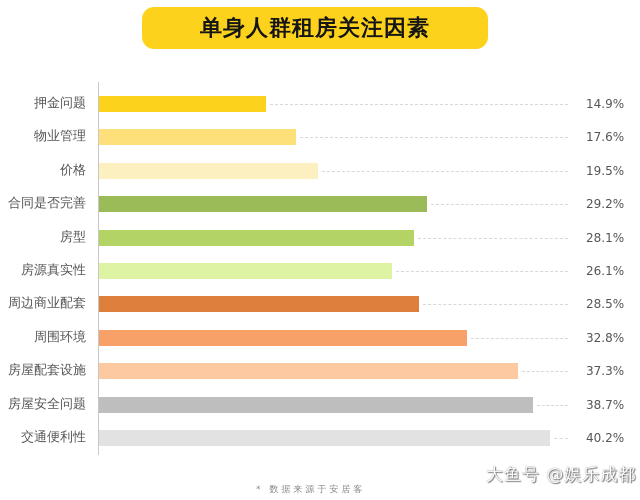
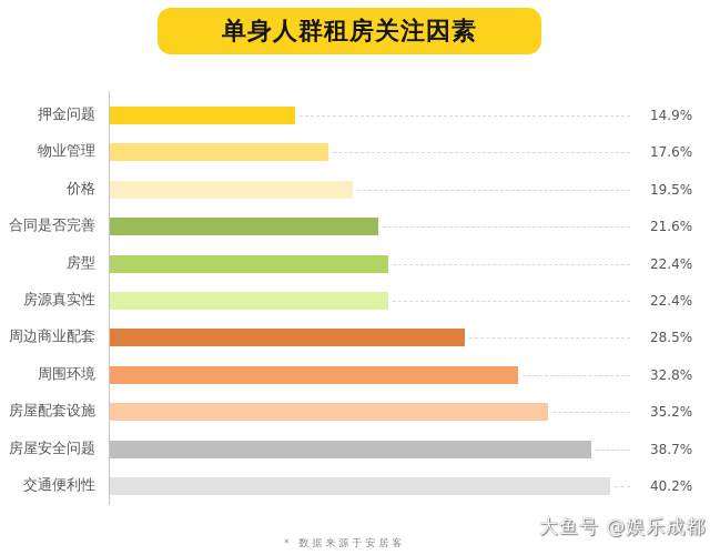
合同是否完善: 29.2% -> 21.6%
房型: 28.1% -> 22.4%
房源真实性: 26.1% -> 22.4%
房屋配套设施: 37.3% -> 35.2%
